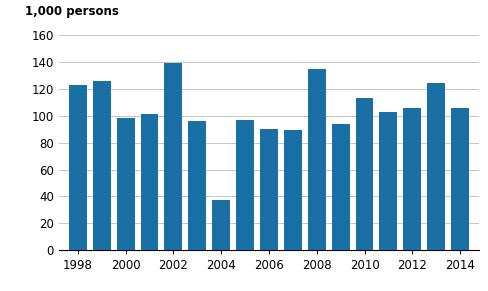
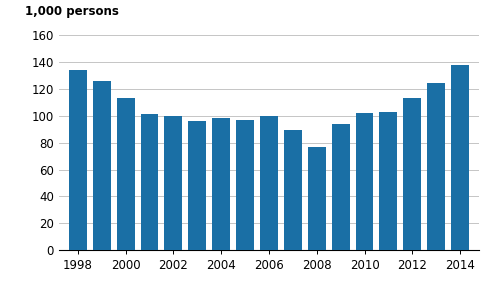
1998: 123 -> 134
2000: 98 -> 113
2002: 139 -> 100
2004: 37 -> 98
2006: 90 -> 100
2008: 135 -> 77
2010: 113 -> 102
2012: 106 -> 113
2014: 106 -> 138
